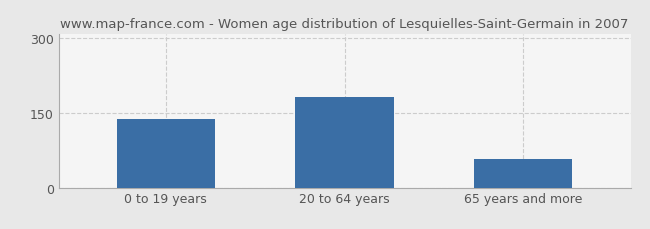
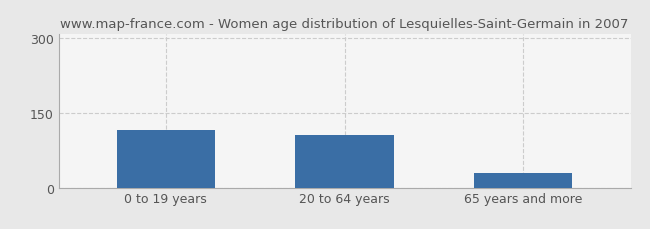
0 to 19 years: 137 -> 115
20 to 64 years: 183 -> 105
65 years and more: 57 -> 30
